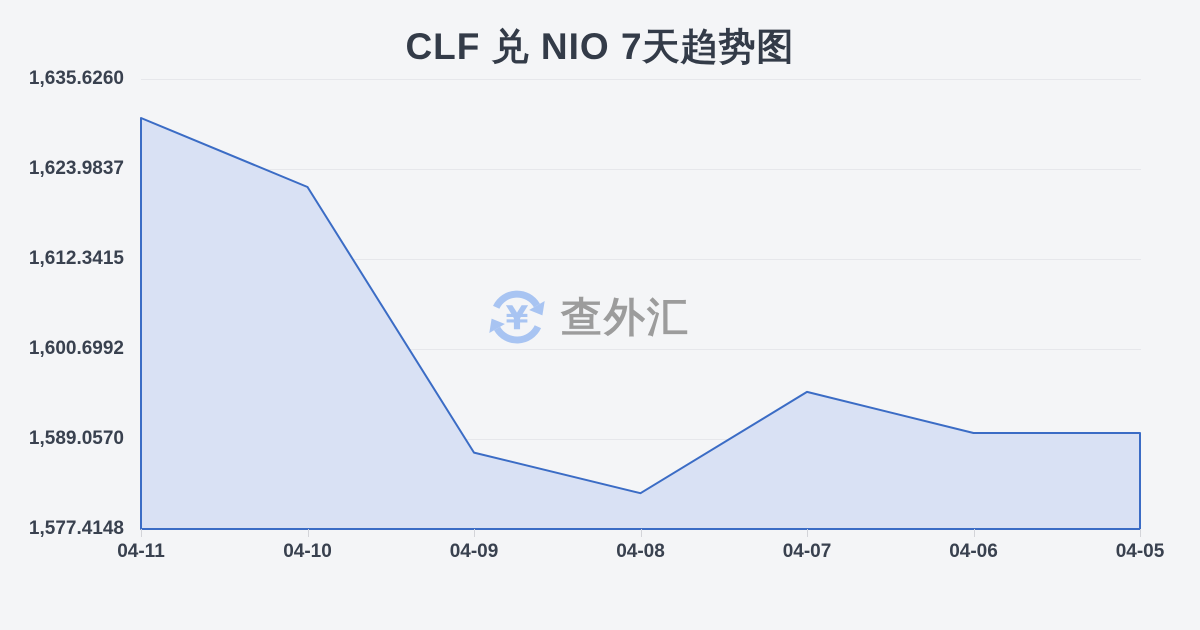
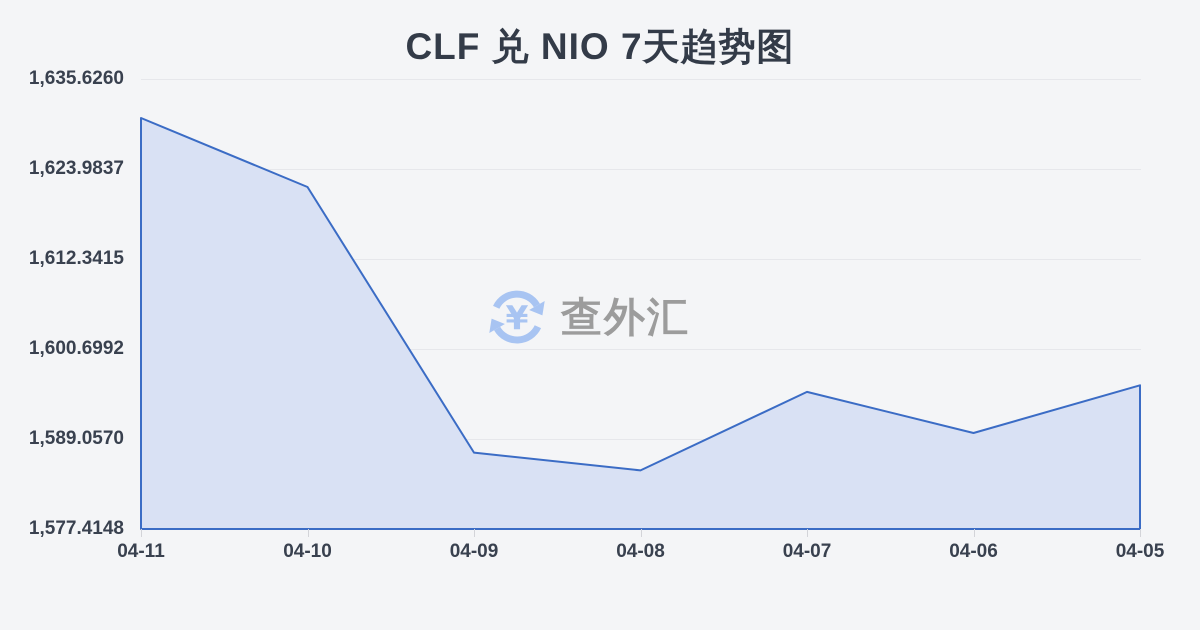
04-08: 1582 -> 1585
04-05: 1590 -> 1596
